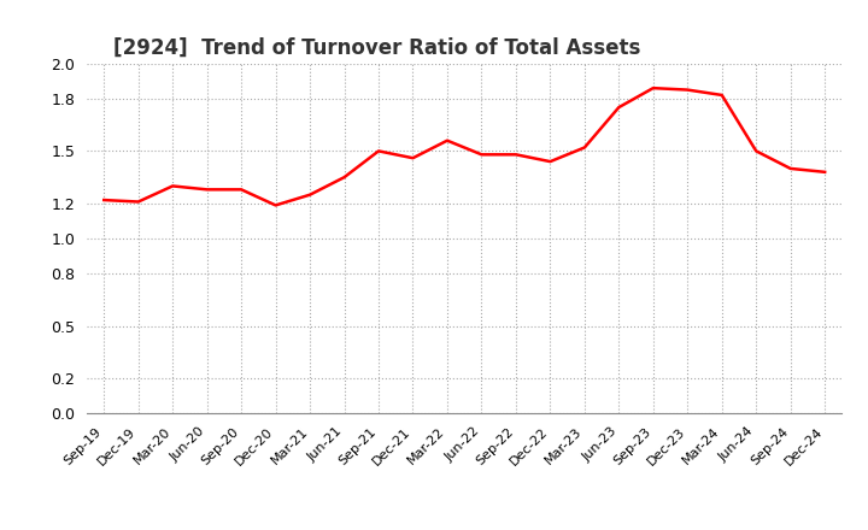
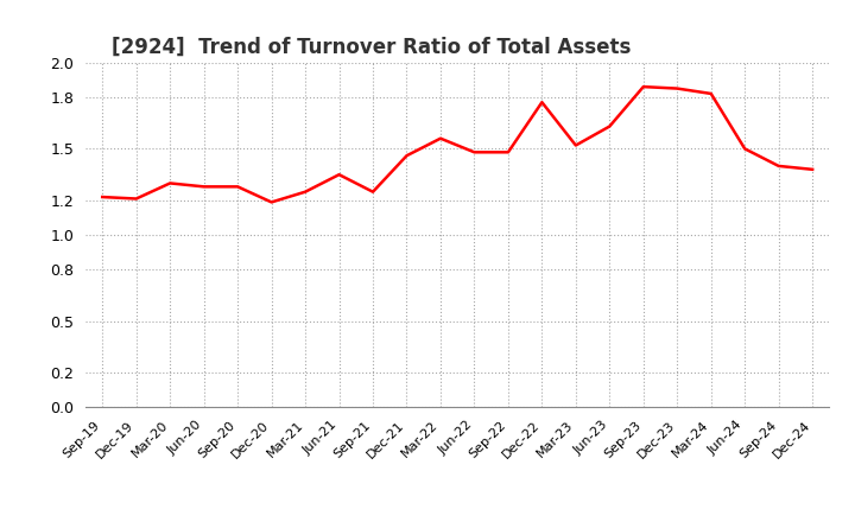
Sep-21: 1.50 -> 1.25
Dec-22: 1.44 -> 1.77
Jun-23: 1.75 -> 1.63
